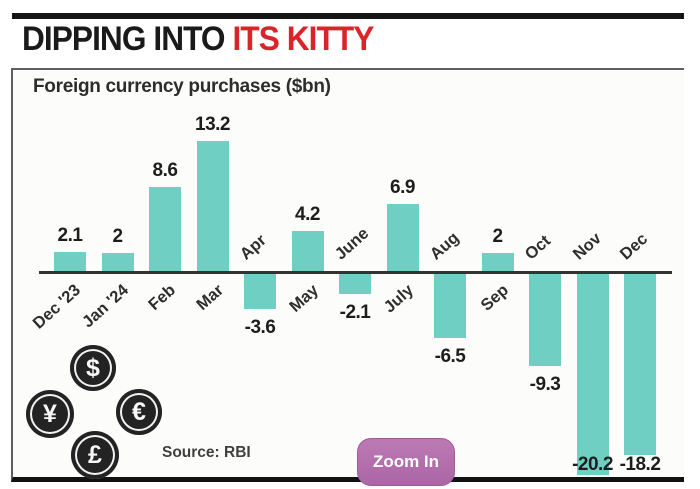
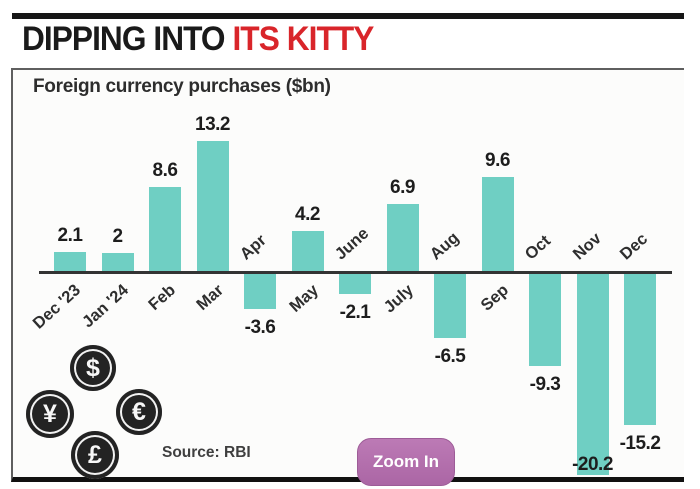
Sep: 2 -> 9.6
Dec: -18.2 -> -15.2
